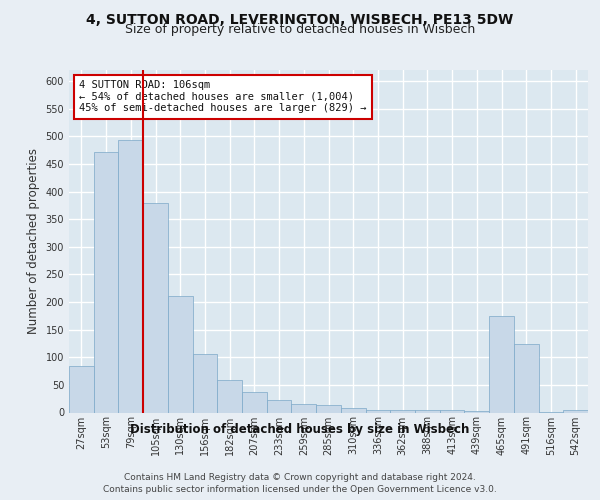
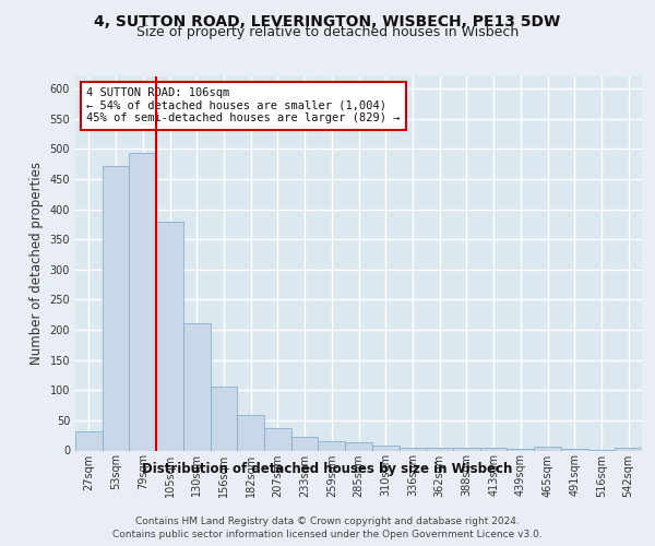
27sqm: 84 -> 32
465sqm: 174 -> 6
491sqm: 124 -> 2
